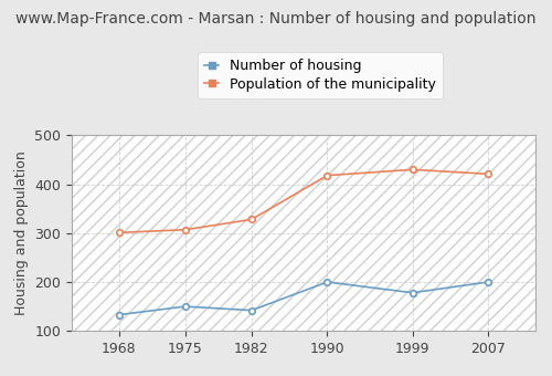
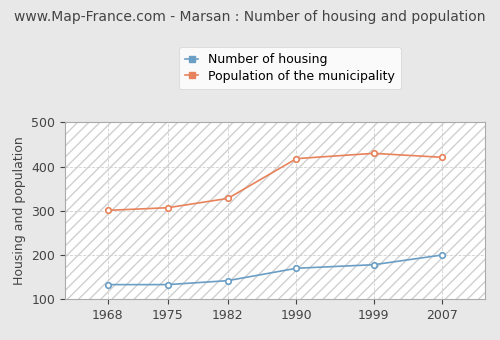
Number of housing/1975: 150 -> 133
Number of housing/1990: 200 -> 170
